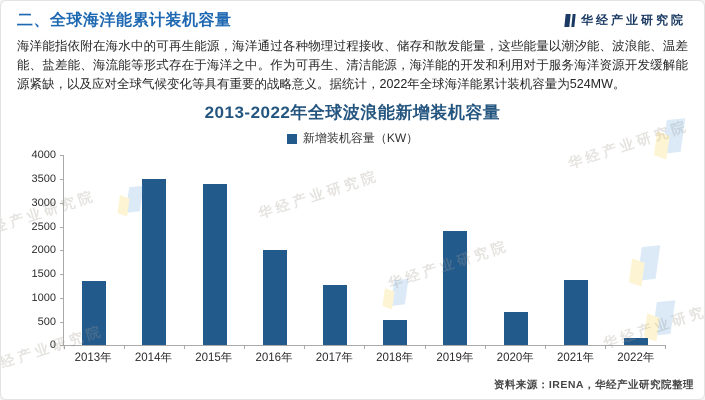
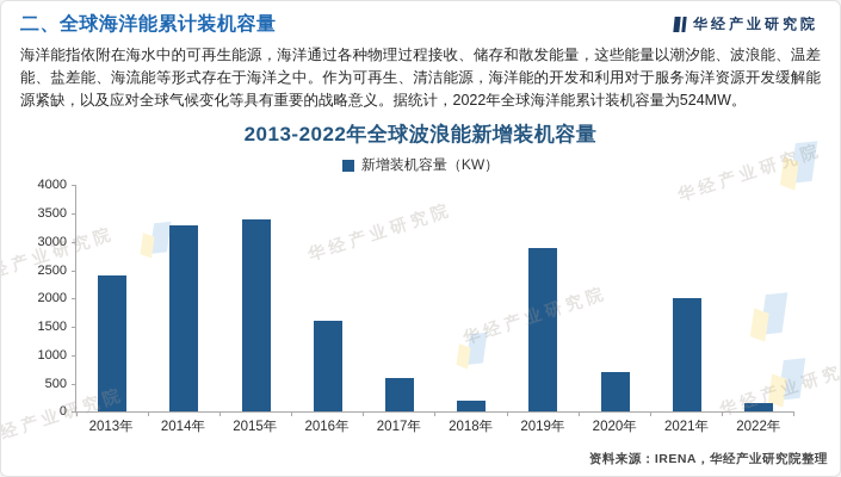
2013年: 1400 -> 2400
2014年: 3500 -> 3300
2016年: 2000 -> 1600
2017年: 1300 -> 600
2018年: 500 -> 200
2019年: 2400 -> 2900
2021年: 1400 -> 2000
